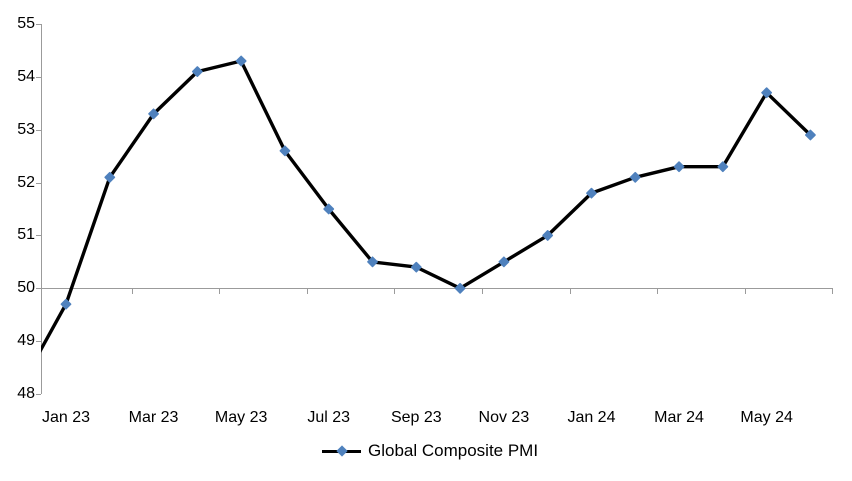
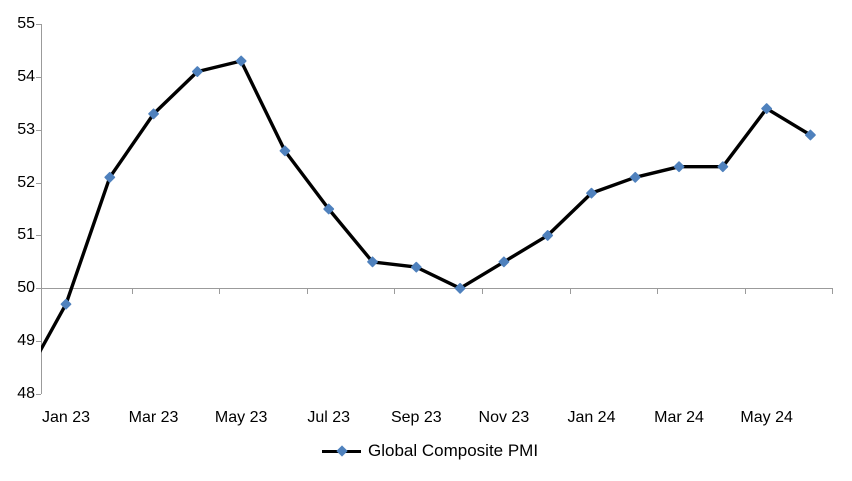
May 24: 53.7 -> 53.4
